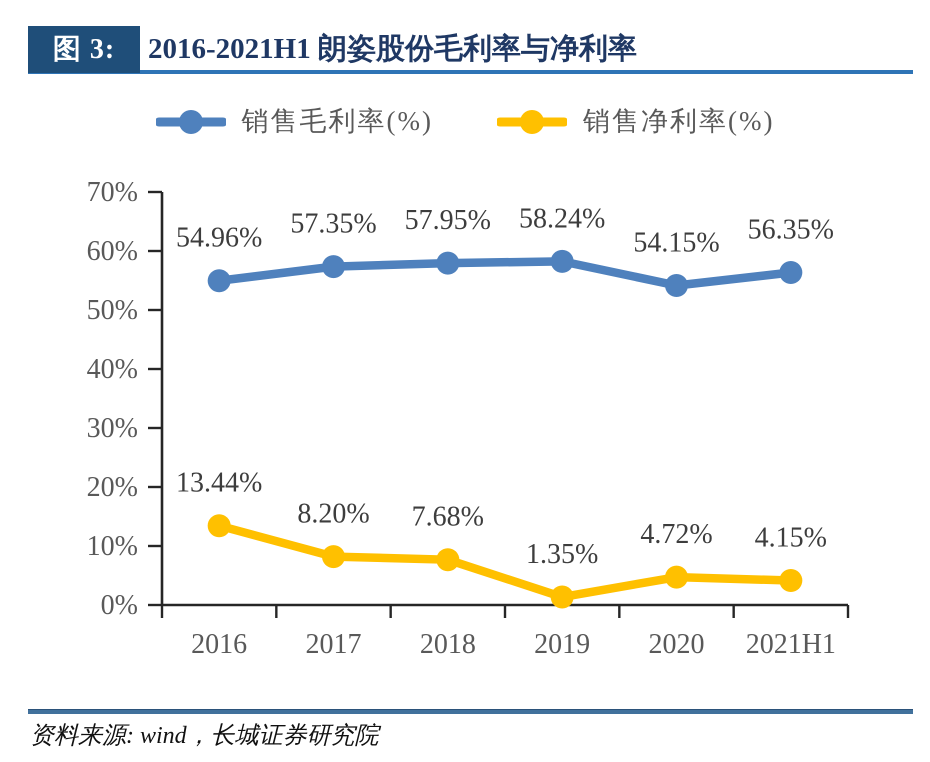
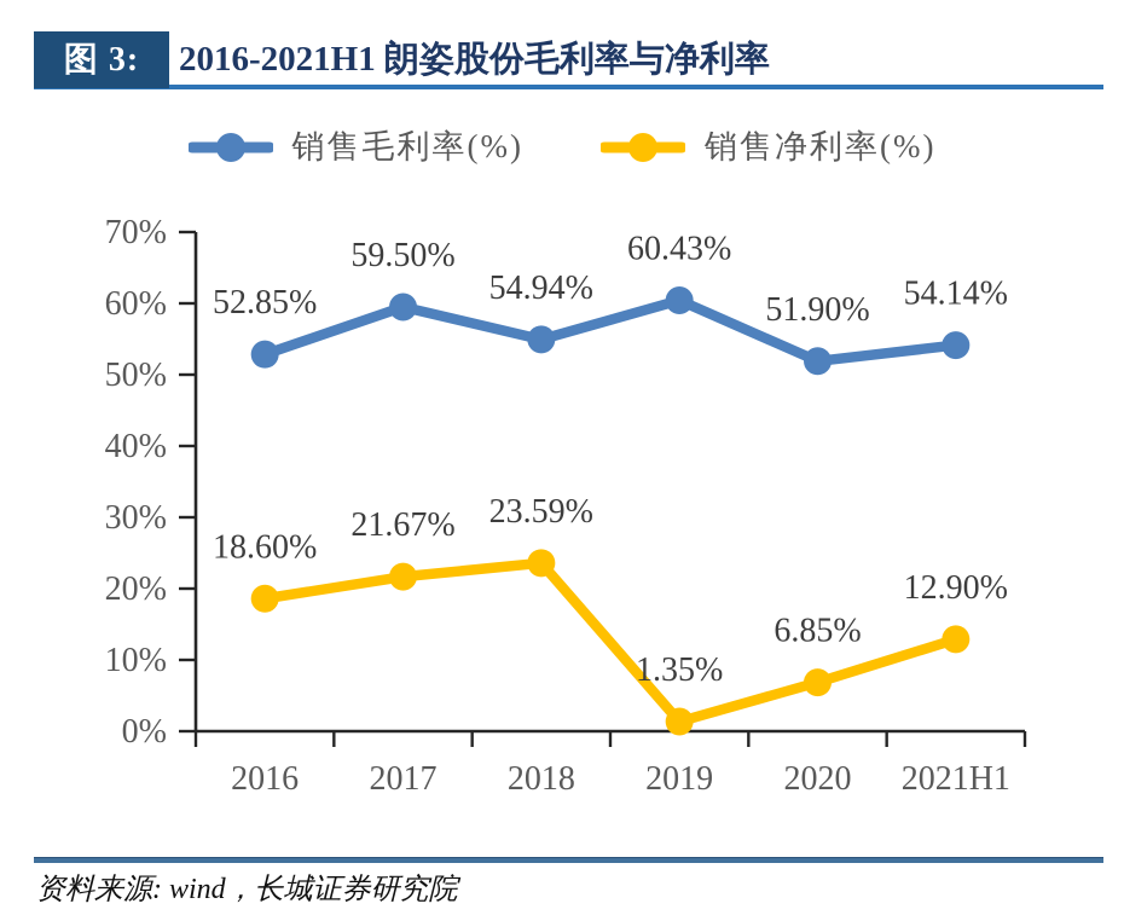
销售毛利率(%)/2016: 54.96% -> 52.85%
销售净利率(%)/2016: 13.44% -> 18.60%
销售毛利率(%)/2017: 57.35% -> 59.50%
销售净利率(%)/2017: 8.20% -> 21.67%
销售毛利率(%)/2018: 57.95% -> 54.94%
销售净利率(%)/2018: 7.68% -> 23.59%
销售毛利率(%)/2019: 58.24% -> 60.43%
销售毛利率(%)/2020: 54.15% -> 51.90%
销售净利率(%)/2020: 4.72% -> 6.85%
销售毛利率(%)/2021H1: 56.35% -> 54.14%
销售净利率(%)/2021H1: 4.15% -> 12.90%
